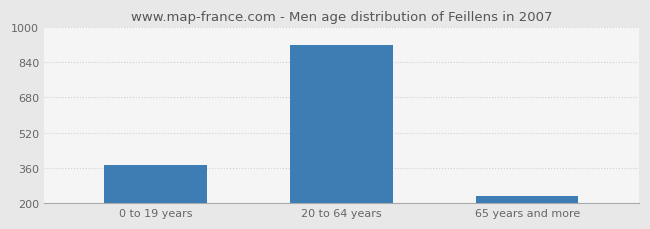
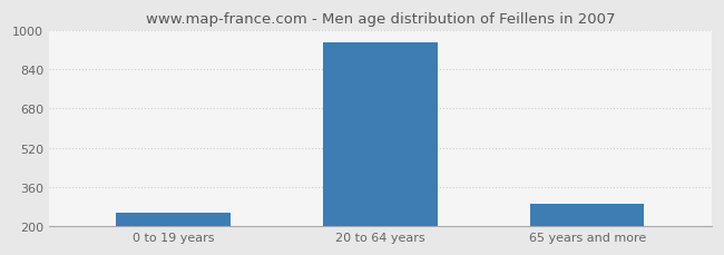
0 to 19 years: 375 -> 255
20 to 64 years: 920 -> 950
65 years and more: 232 -> 290
